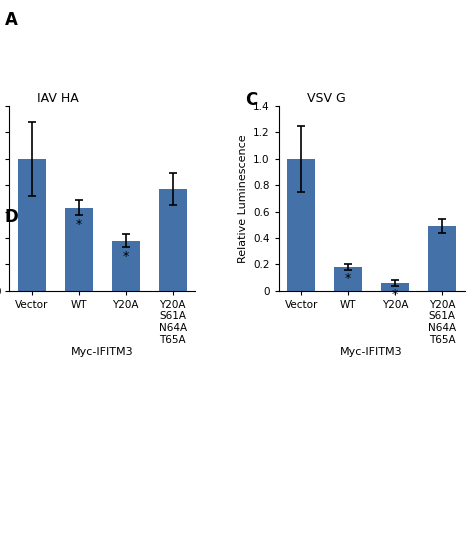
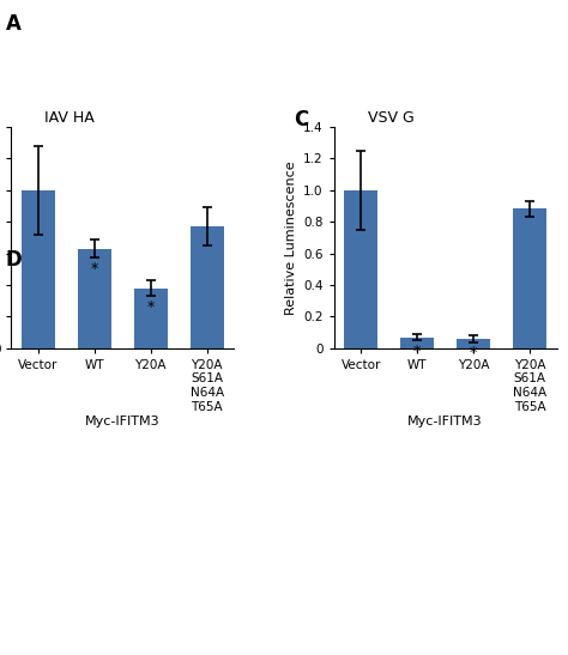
VSV G/WT: 0.18 -> 0.07
VSV G/Y20A S61A N64A T65A: 0.49 -> 0.88
